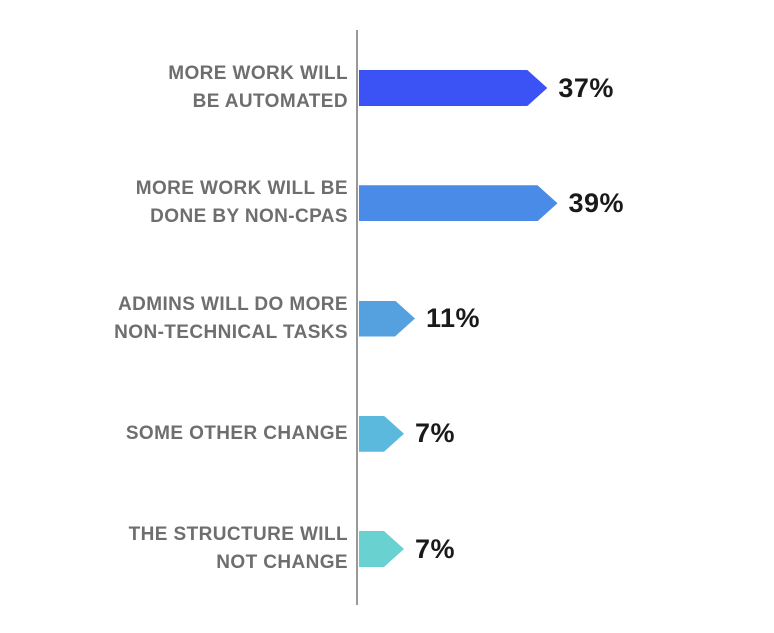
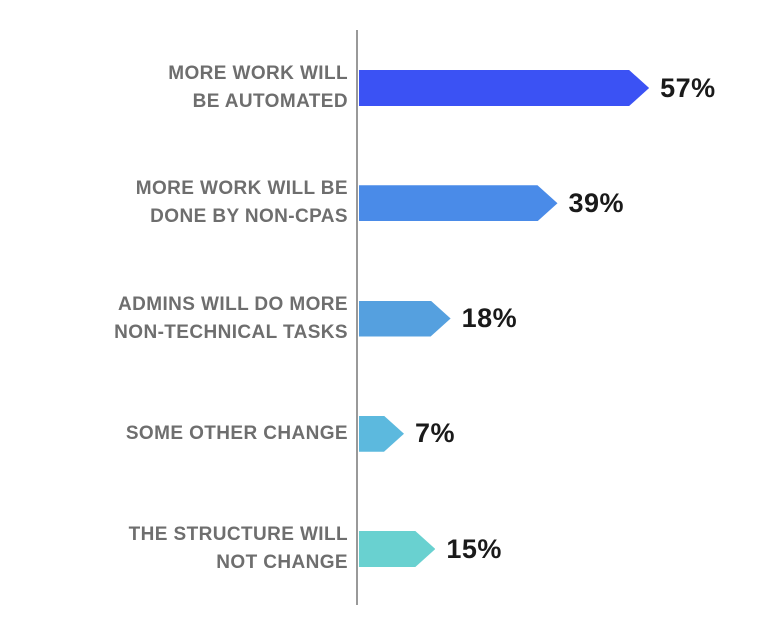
MORE WORK WILL BE AUTOMATED: 37% -> 57%
ADMINS WILL DO MORE NON-TECHNICAL TASKS: 11% -> 18%
THE STRUCTURE WILL NOT CHANGE: 7% -> 15%
